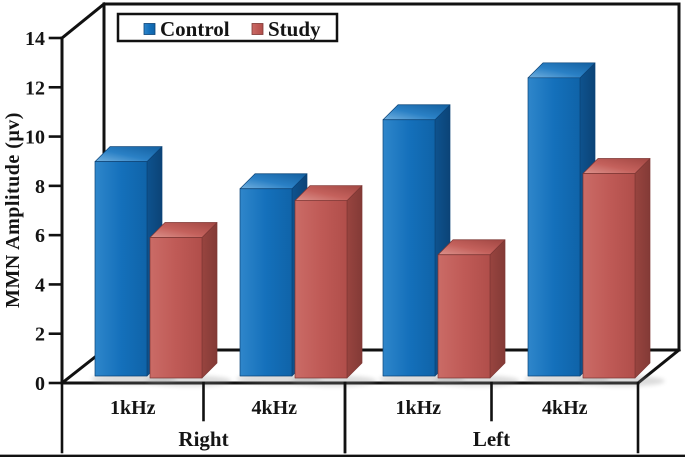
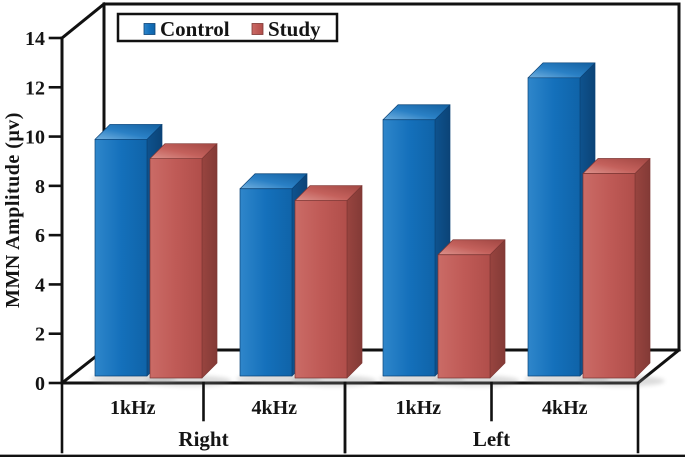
Control/Right 1kHz: 8.7 -> 9.6
Study/Right 1kHz: 5.7 -> 8.9
